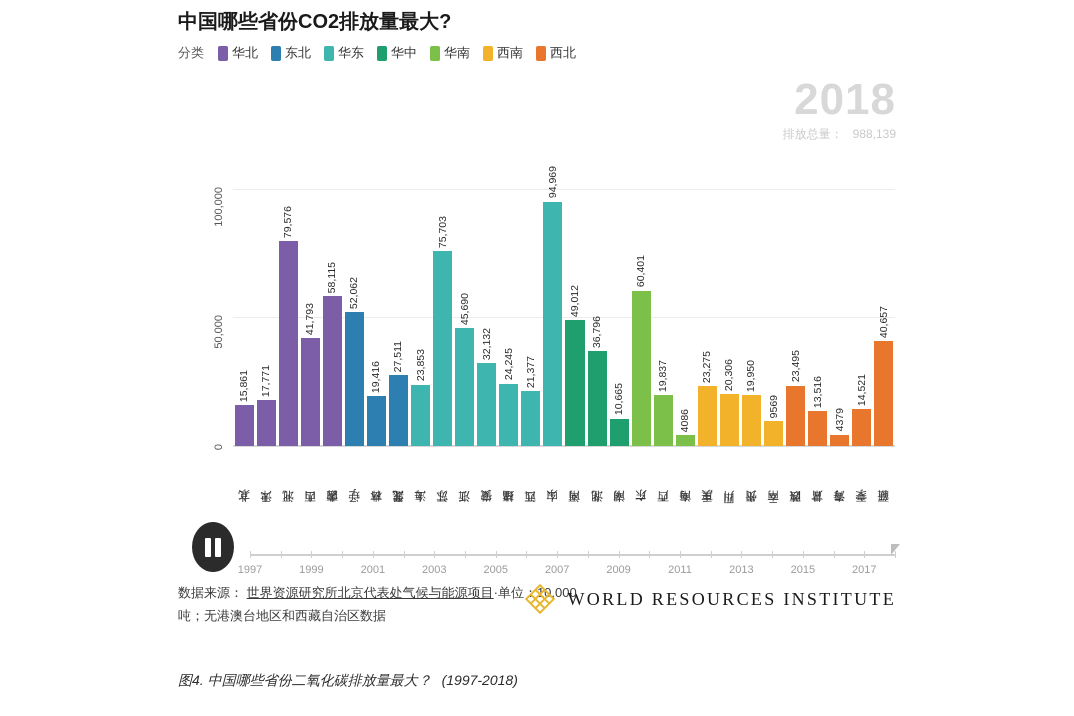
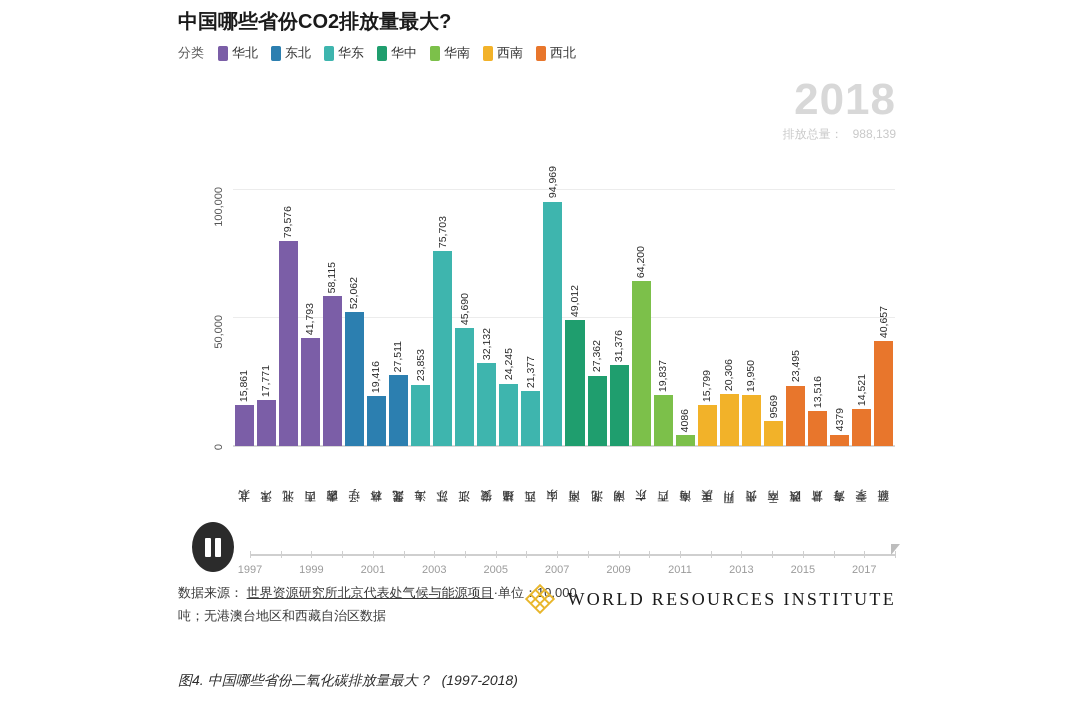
湖北: 36,796 -> 27,362
湖南: 10,665 -> 31,376
广东: 60,401 -> 64,200
重庆: 23,275 -> 15,799
